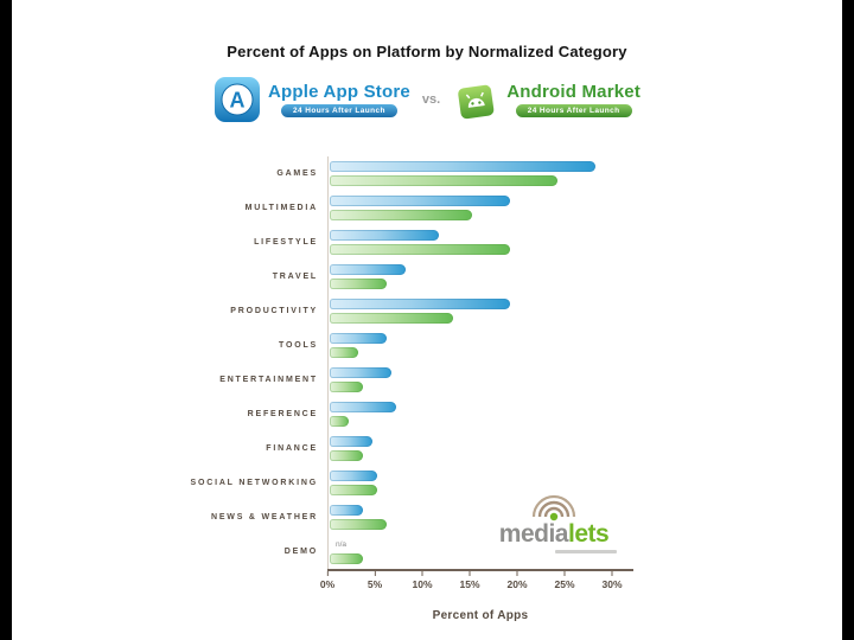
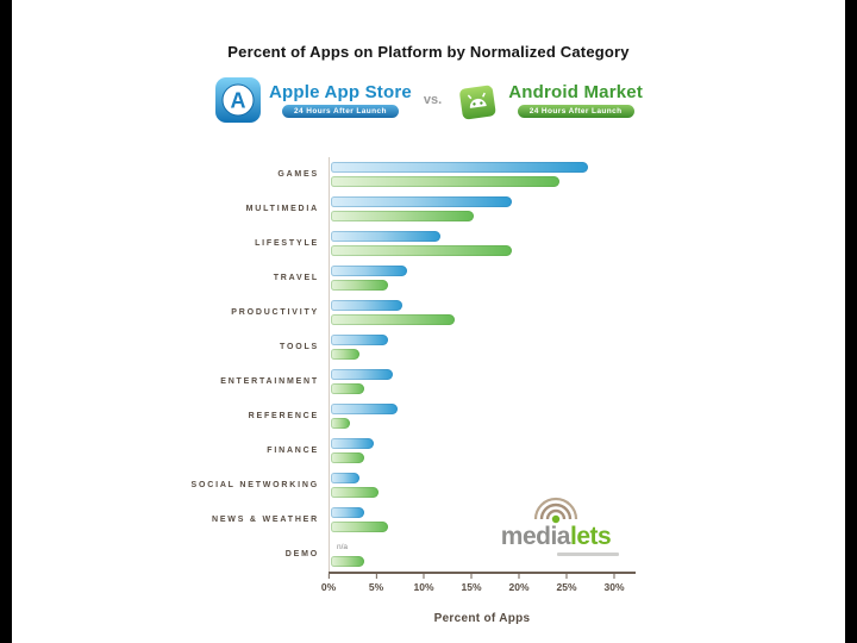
Apple App Store/GAMES: 28% -> 27%
Apple App Store/PRODUCTIVITY: 19% -> 8%
Apple App Store/SOCIAL NETWORKING: 5% -> 3%
